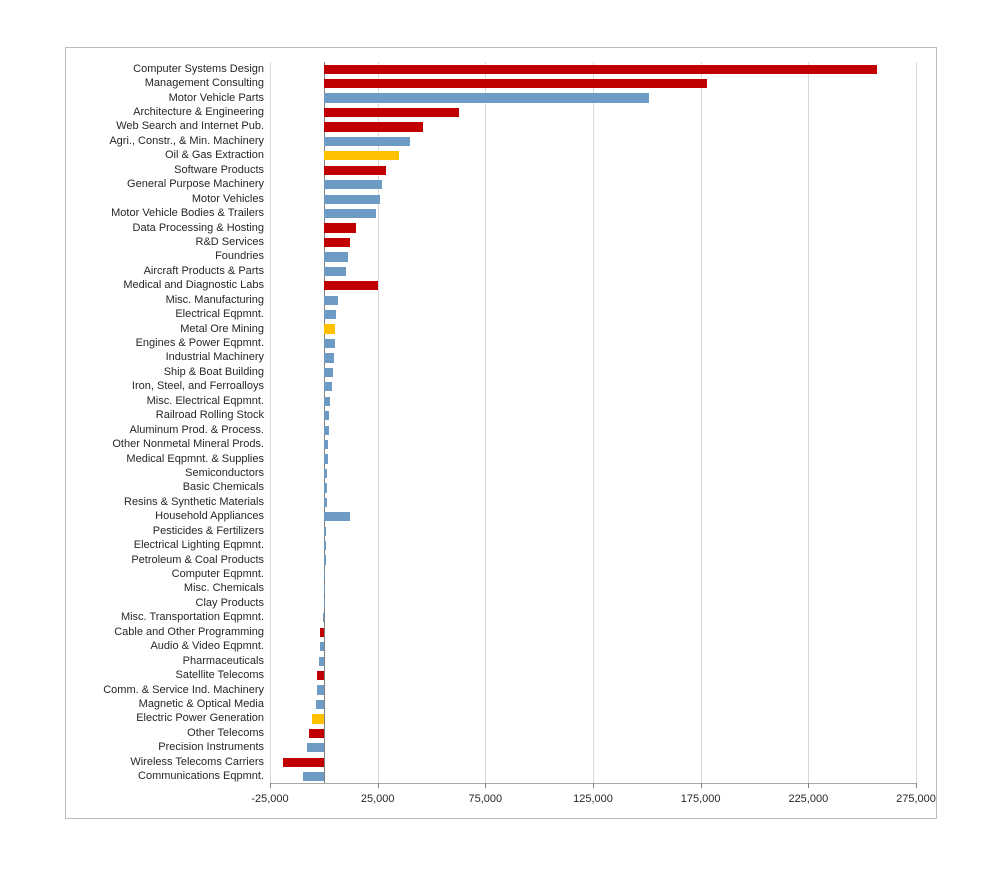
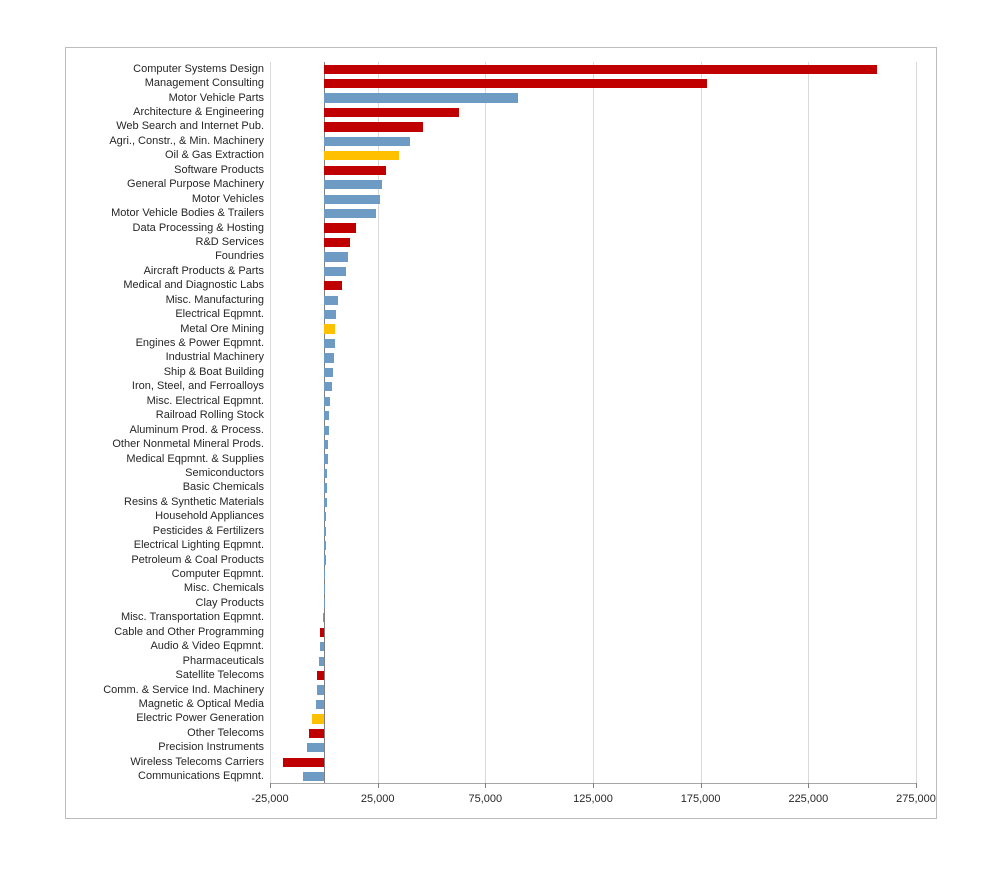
Motor Vehicle Parts: 151000 -> 90000
Medical and Diagnostic Labs: 25000 -> 8000
Household Appliances: 12000 -> 1000
